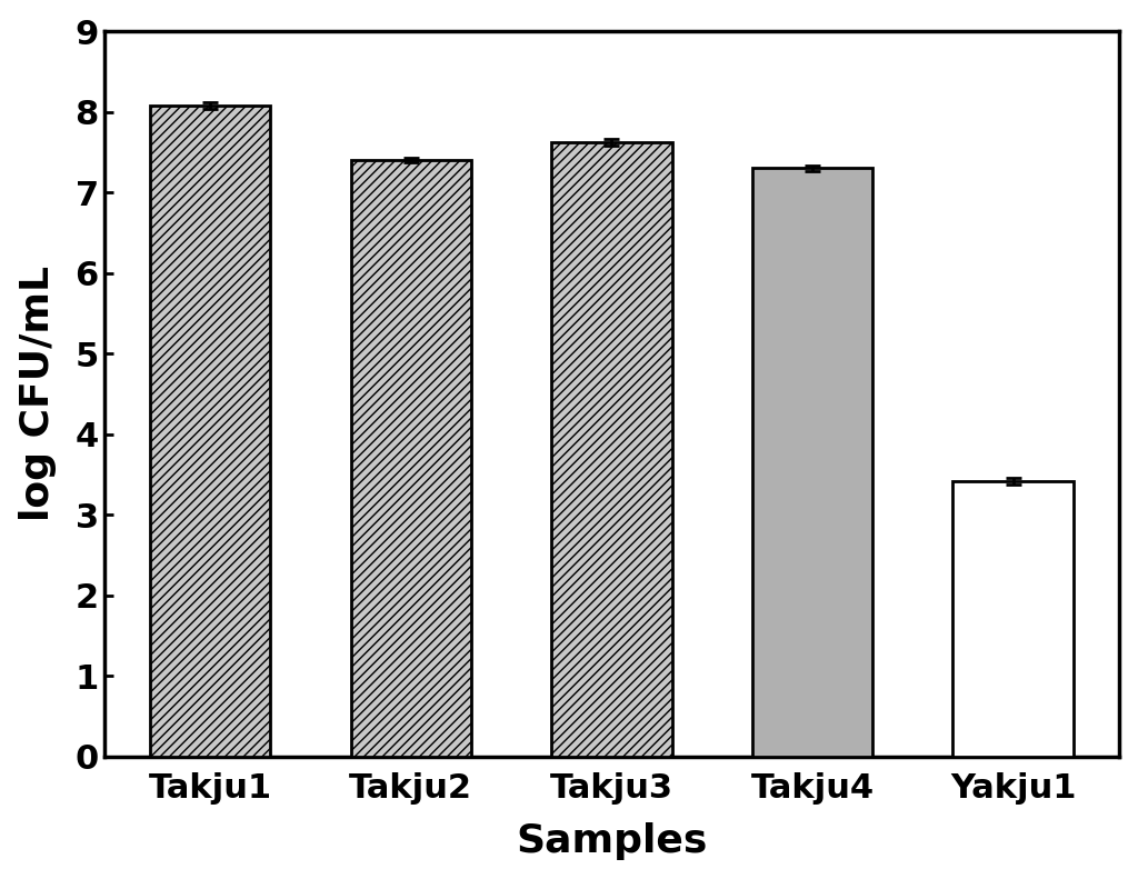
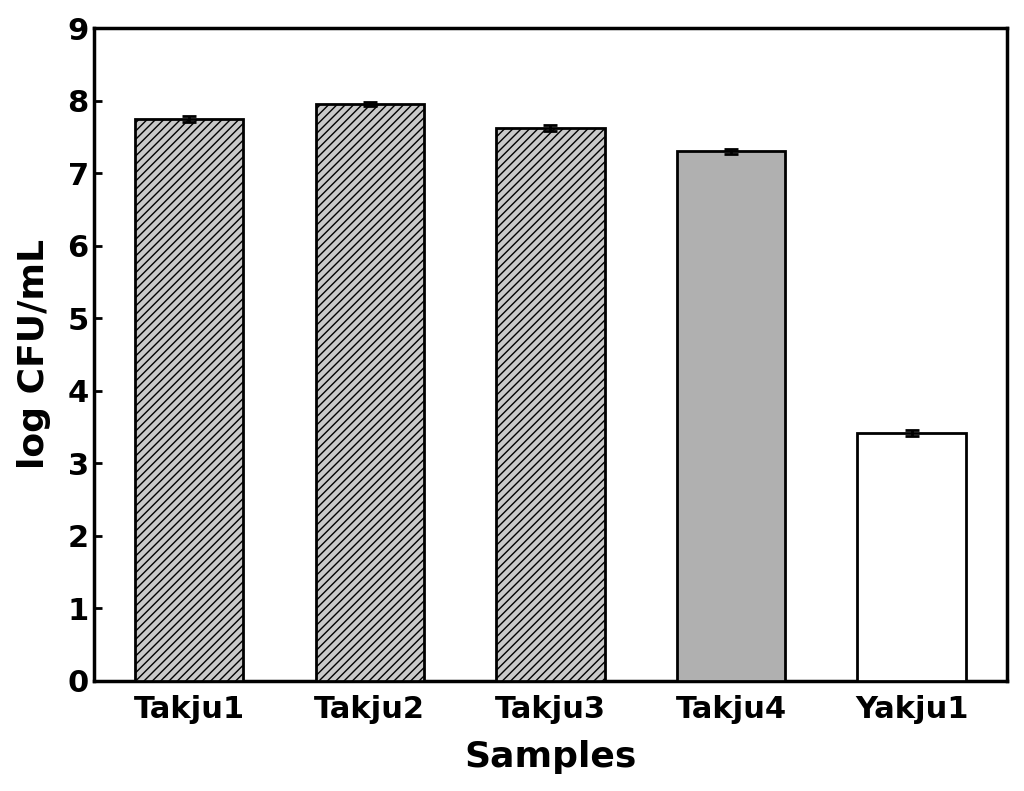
Takju1: 8.08 -> 7.75
Takju2: 7.40 -> 7.95
